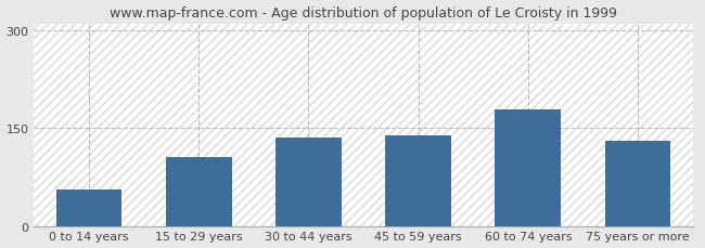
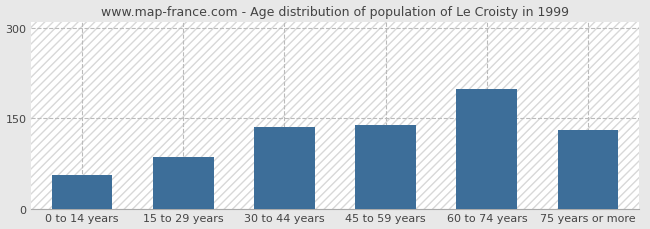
15 to 29 years: 105 -> 86
60 to 74 years: 178 -> 198
